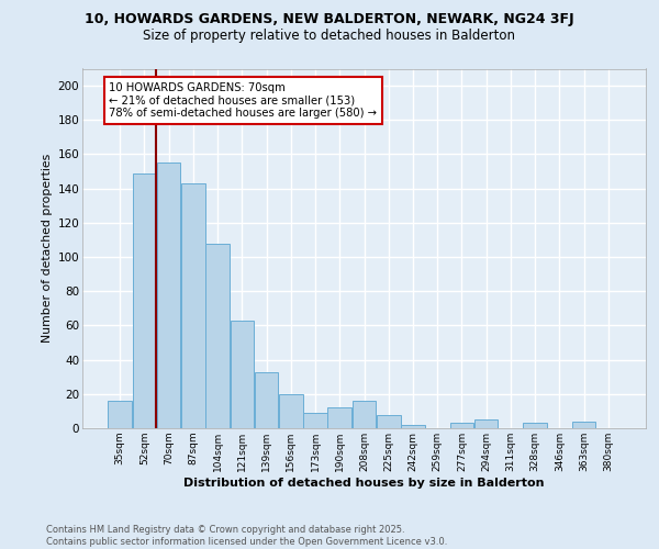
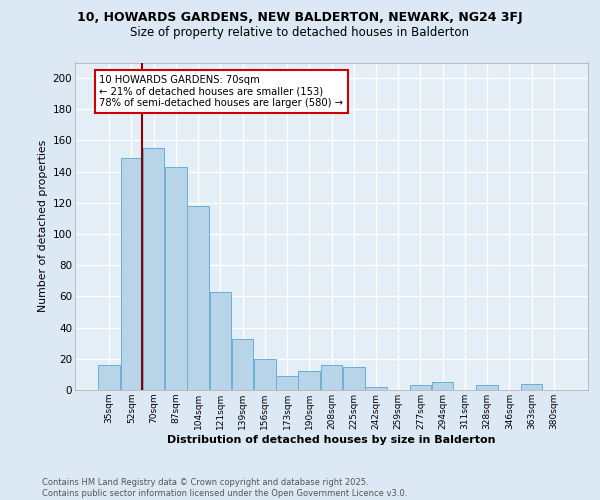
104sqm: 108 -> 118
225sqm: 8 -> 15
